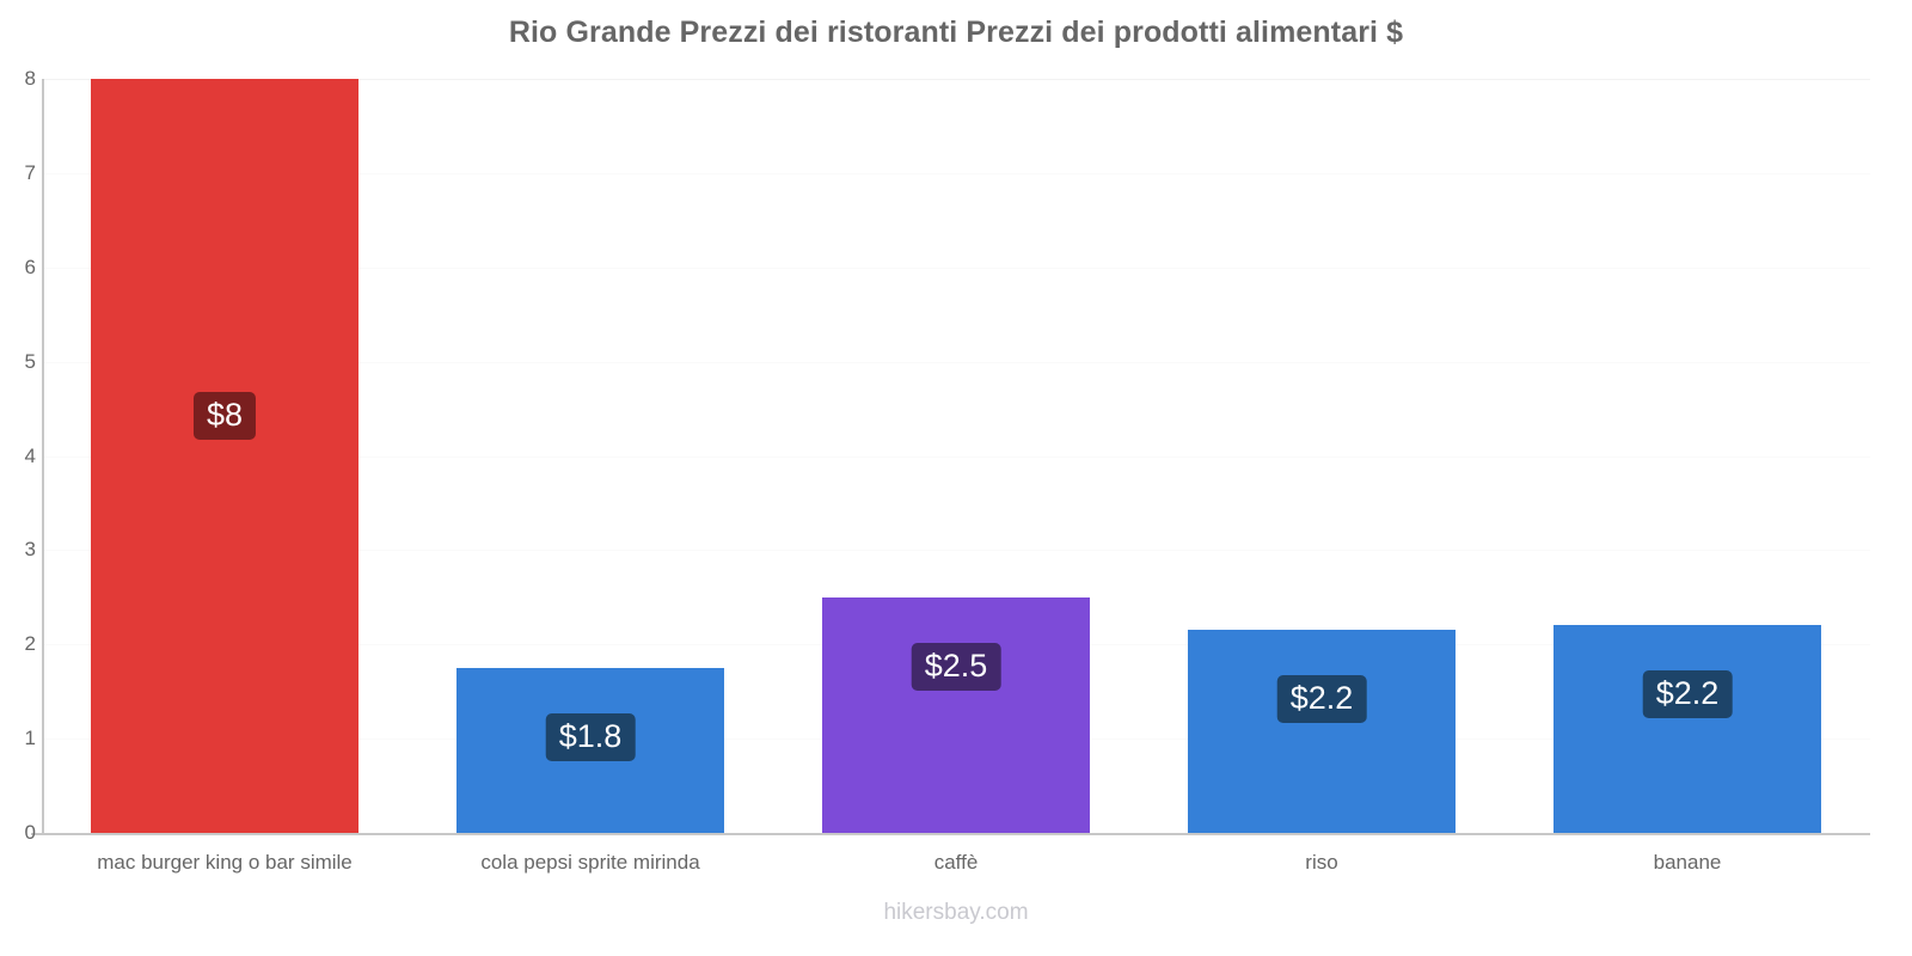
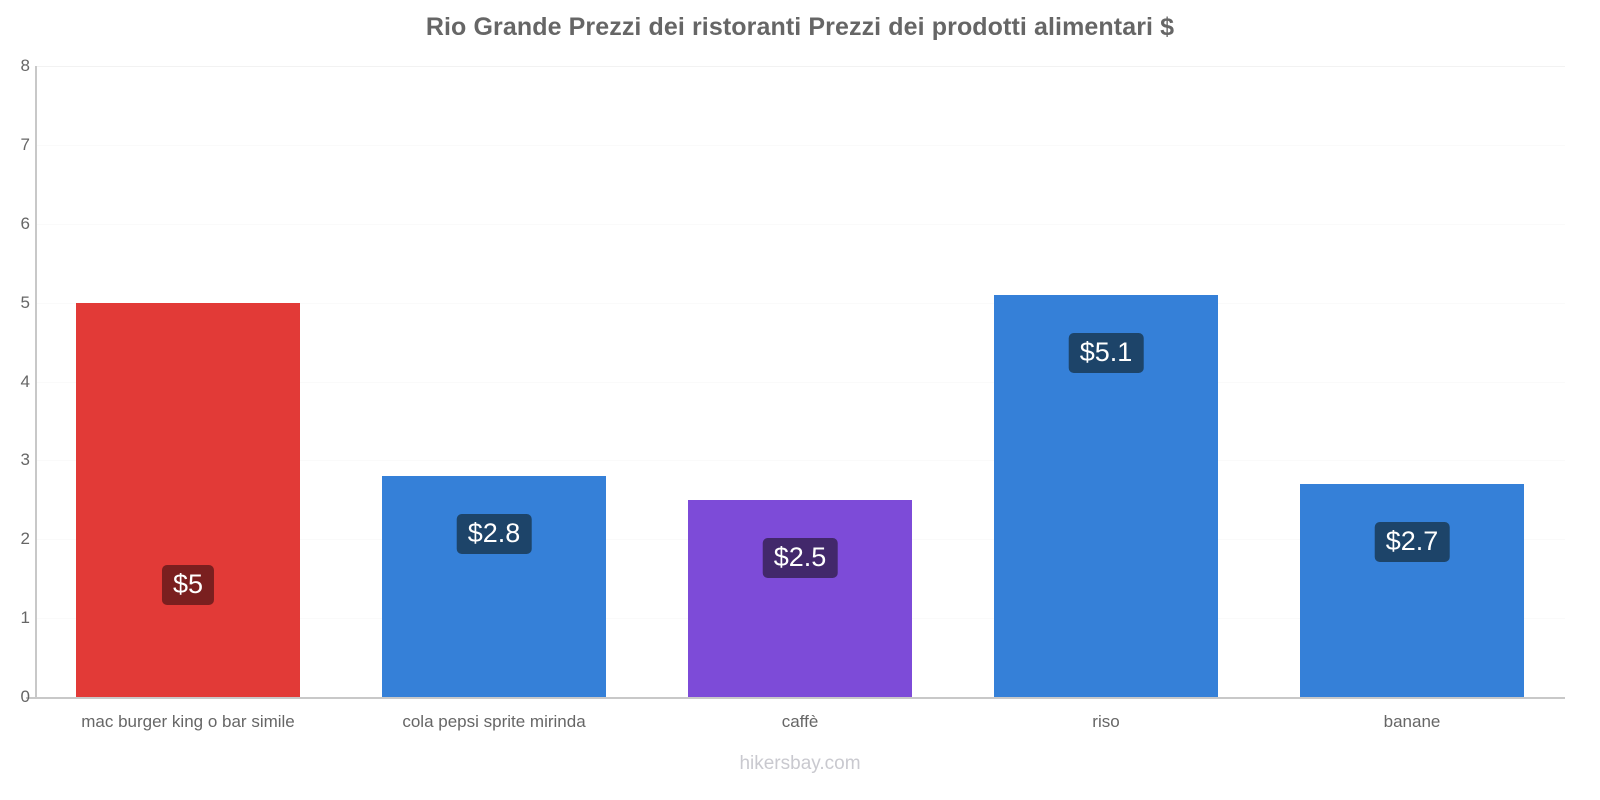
mac burger king o bar simile: $8 -> $5
cola pepsi sprite mirinda: $1.8 -> $2.8
riso: $2.2 -> $5.1
banane: $2.2 -> $2.7
